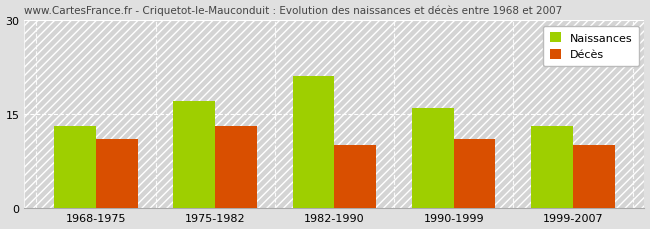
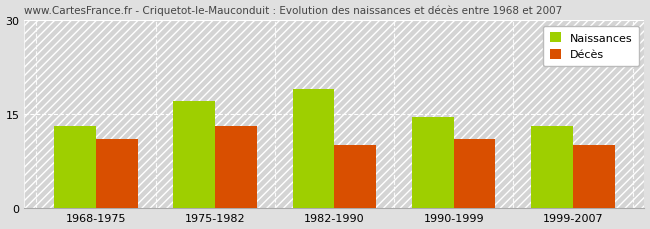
Naissances/1982-1990: 21.0 -> 19.0
Naissances/1990-1999: 16.0 -> 14.5
